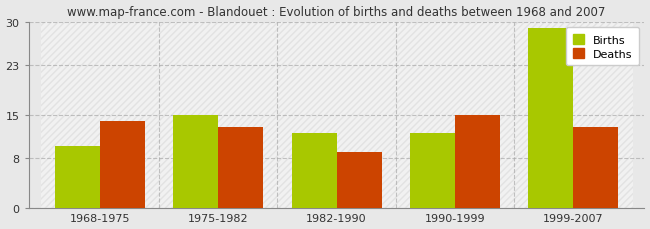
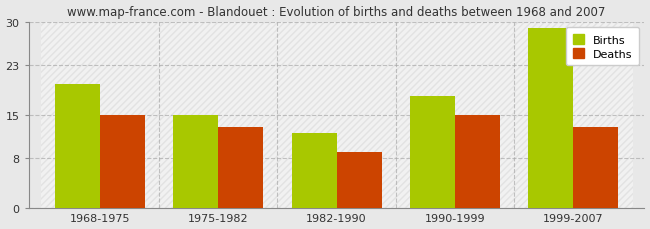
Births/1968-1975: 10 -> 20
Deaths/1968-1975: 14 -> 15
Births/1990-1999: 12 -> 18
